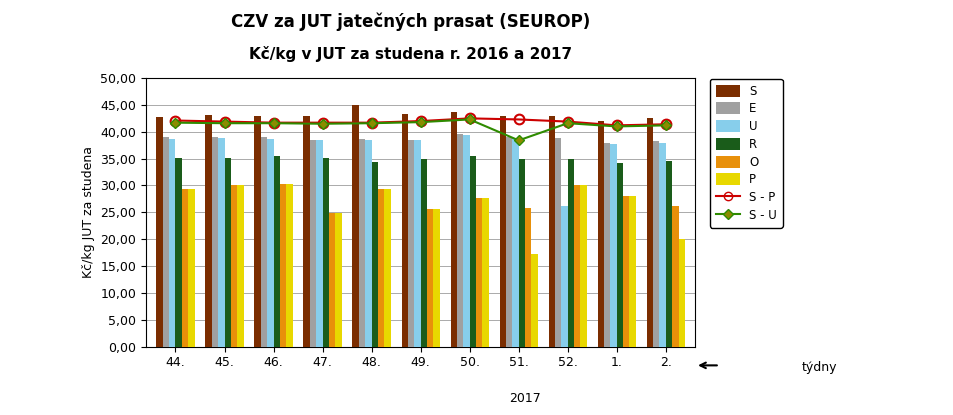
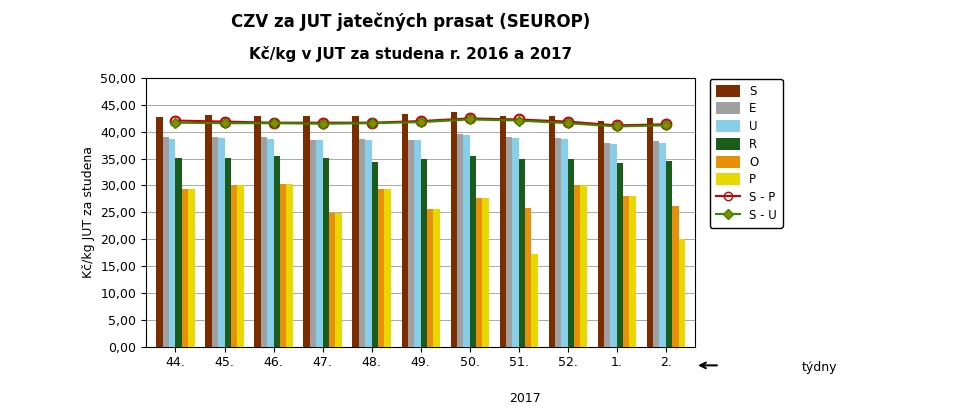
S/48.: 45,0 -> 43,0
S - U/51.: 38,4 -> 42,1
U/52.: 26,2 -> 38,6
